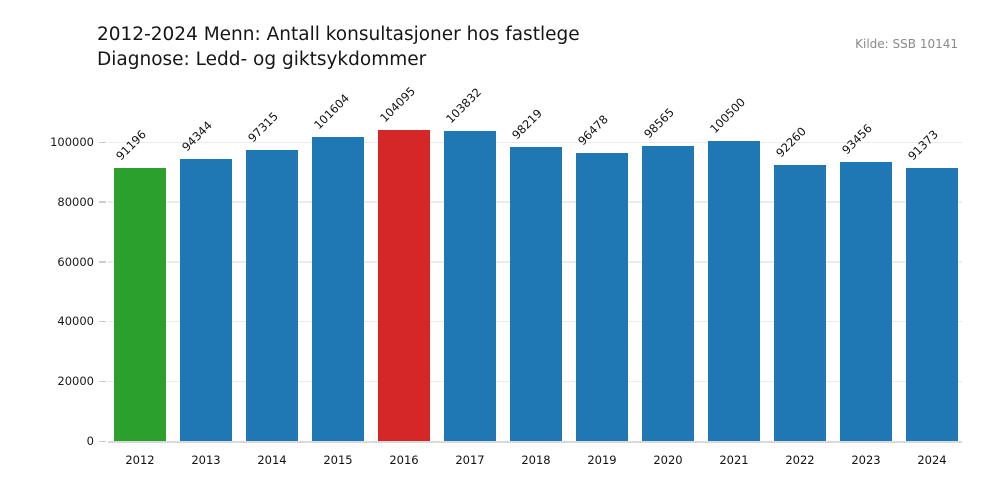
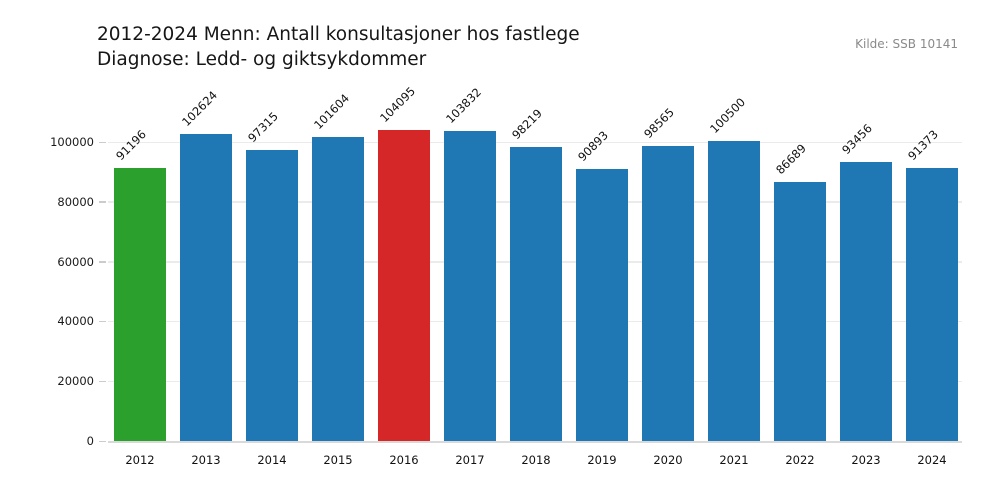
2013: 94344 -> 102624
2019: 96478 -> 90893
2022: 92260 -> 86689
